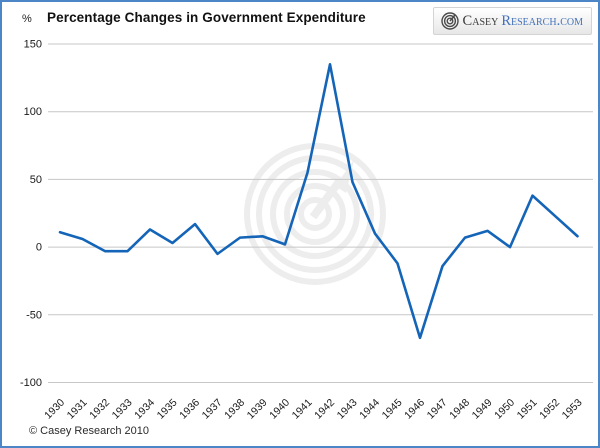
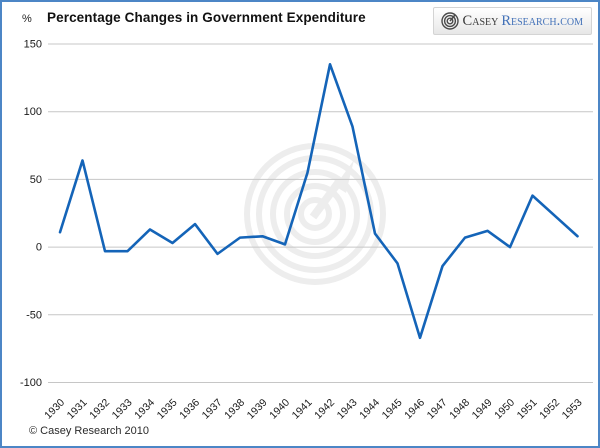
1931: 6 -> 64
1943: 48 -> 89
